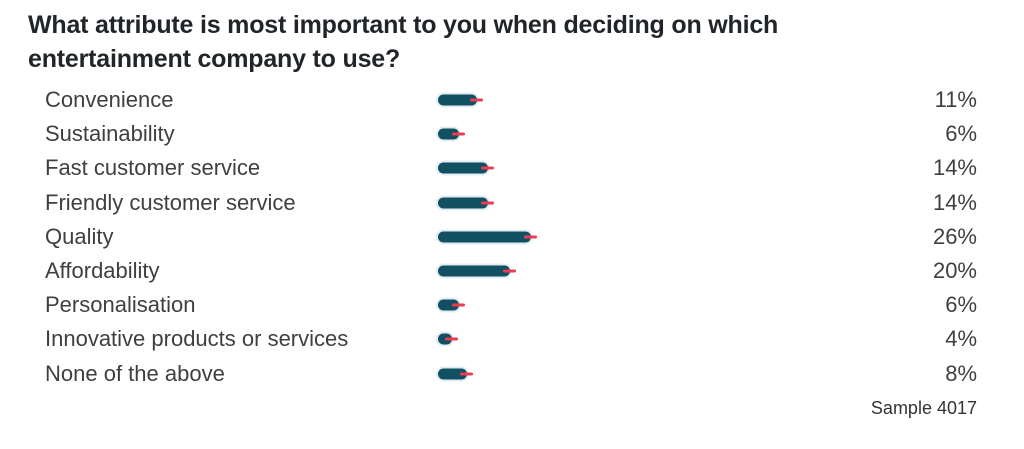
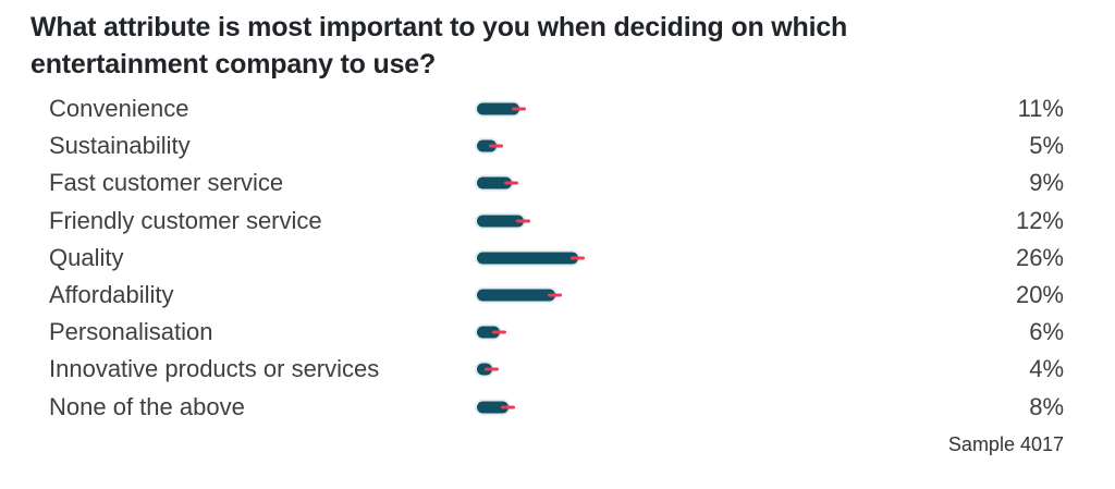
Sustainability: 6% -> 5%
Fast customer service: 14% -> 9%
Friendly customer service: 14% -> 12%
